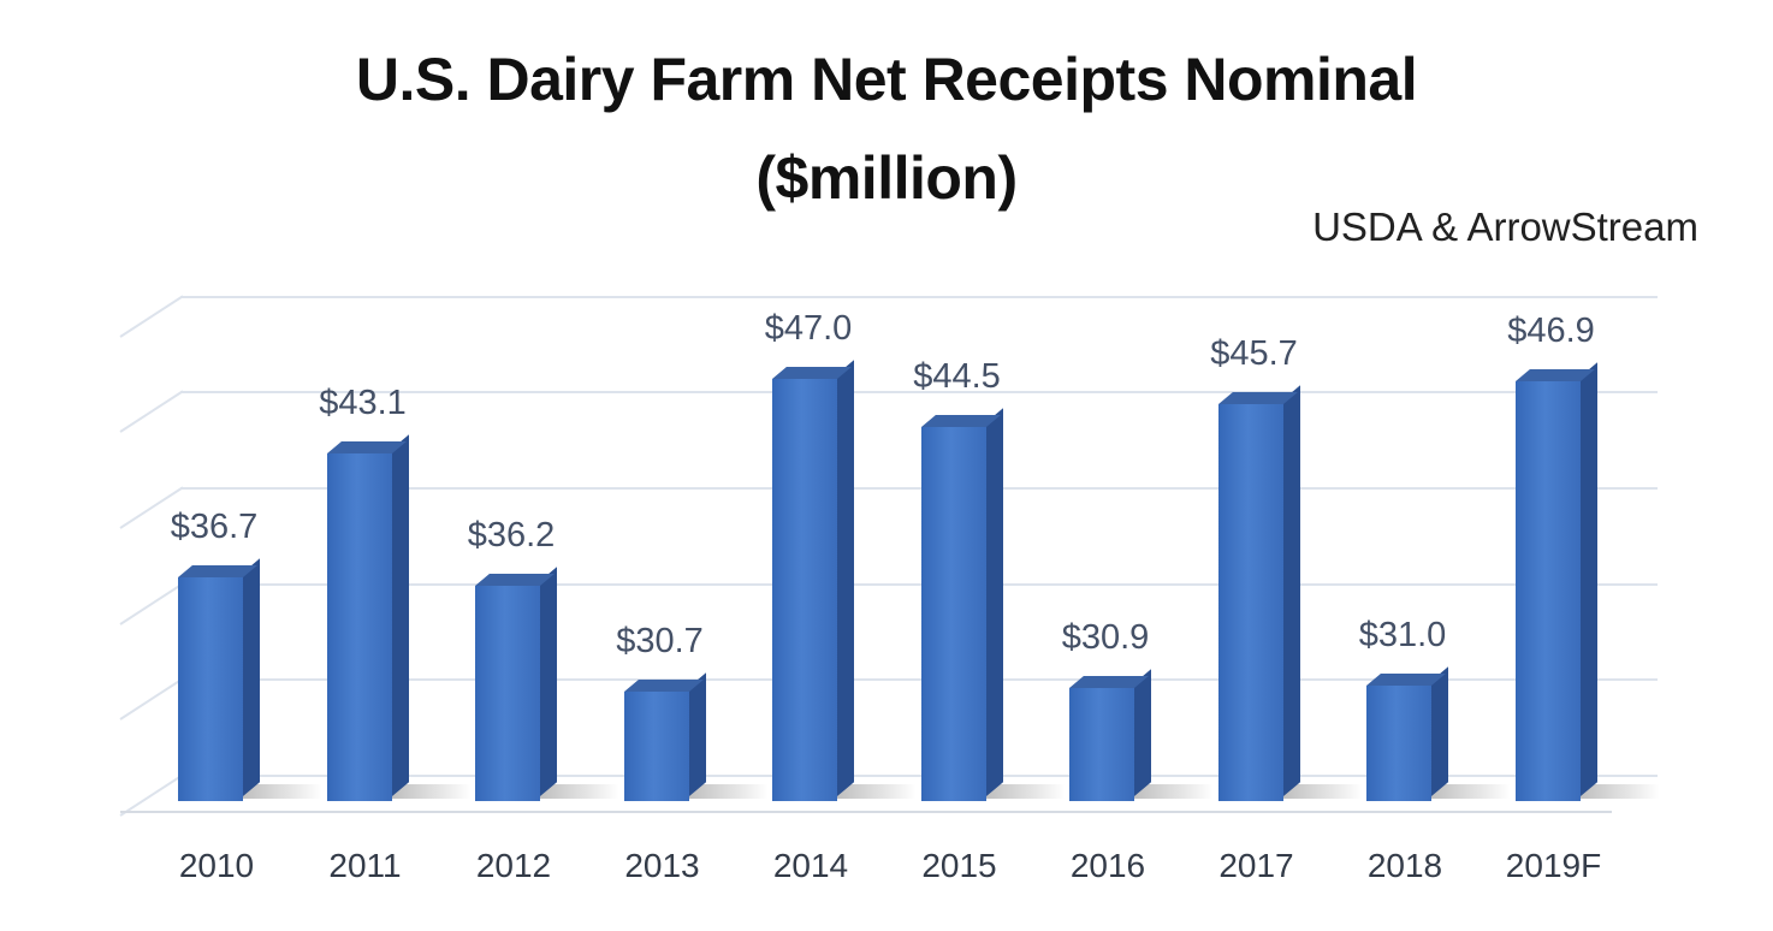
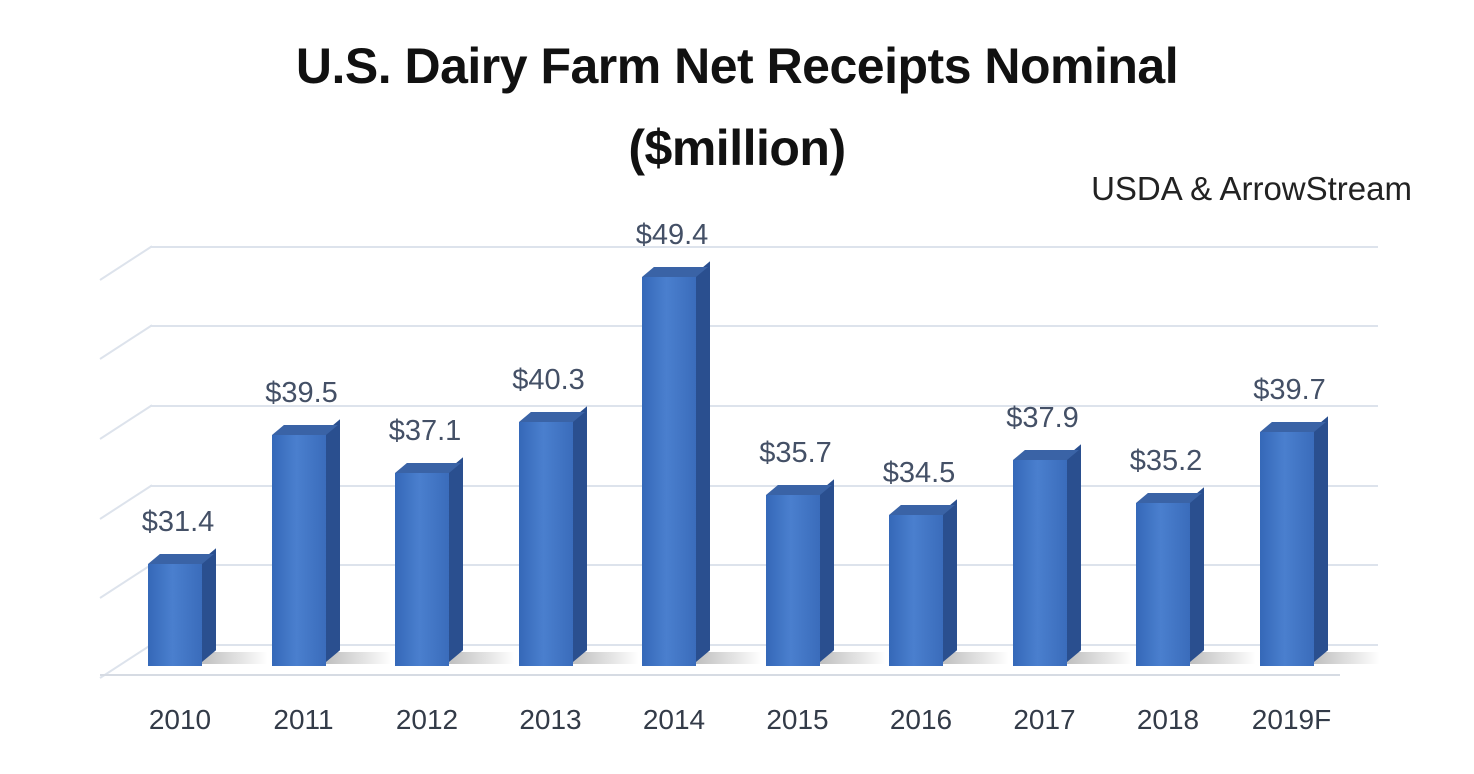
2010: $36.7 -> $31.4
2011: $43.1 -> $39.5
2012: $36.2 -> $37.1
2013: $30.7 -> $40.3
2014: $47.0 -> $49.4
2015: $44.5 -> $35.7
2016: $30.9 -> $34.5
2017: $45.7 -> $37.9
2018: $31.0 -> $35.2
2019F: $46.9 -> $39.7
